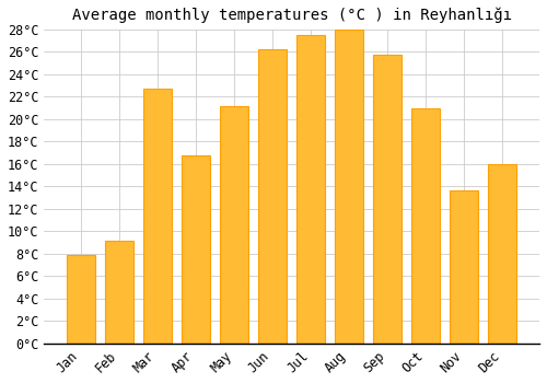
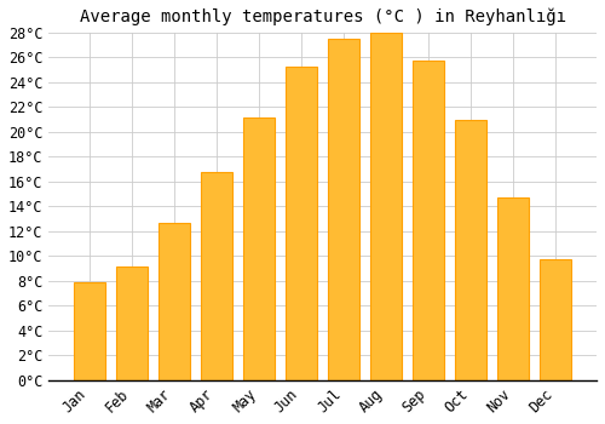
Mar: 22.7°C -> 12.7°C
Jun: 26.2°C -> 25.2°C
Nov: 13.6°C -> 14.7°C
Dec: 16.0°C -> 9.7°C
